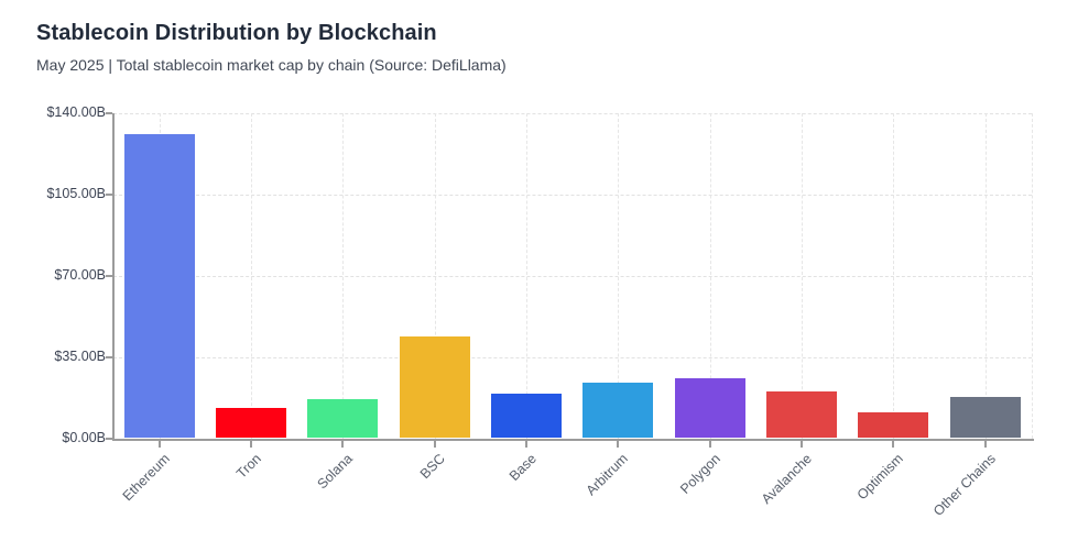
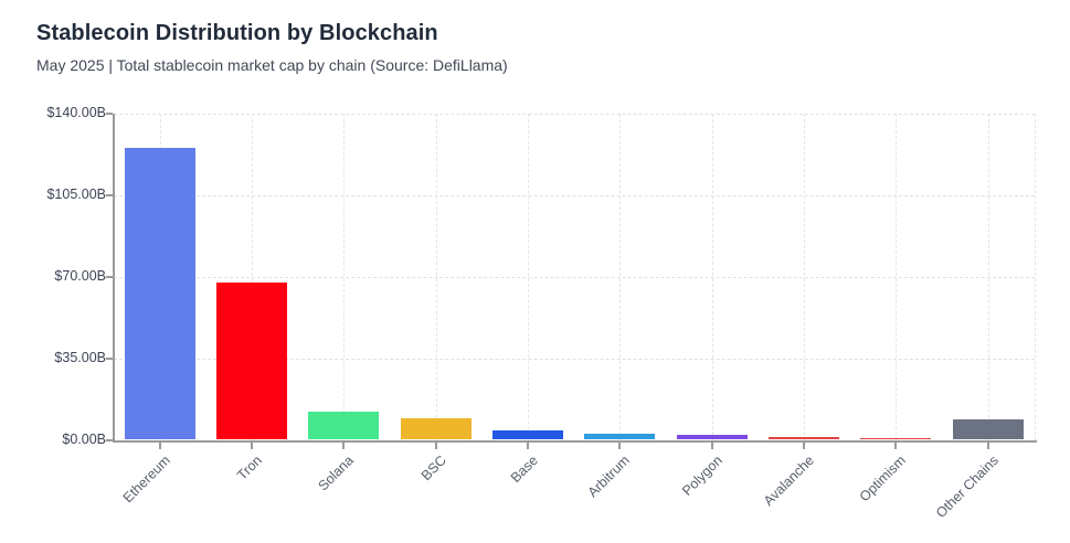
Ethereum: $131B -> $125B
Tron: $13B -> $68B
Solana: $17B -> $12B
BSC: $44B -> $9B
Base: $19B -> $4B
Arbitrum: $24B -> $3B
Polygon: $26B -> $2B
Avalanche: $20B -> $1B
Optimism: $11B -> $1B
Other Chains: $18B -> $9B
